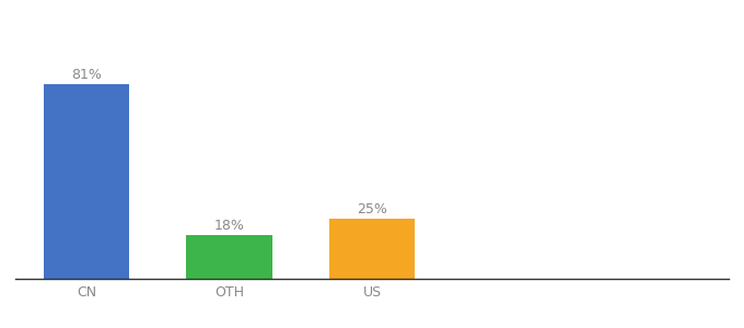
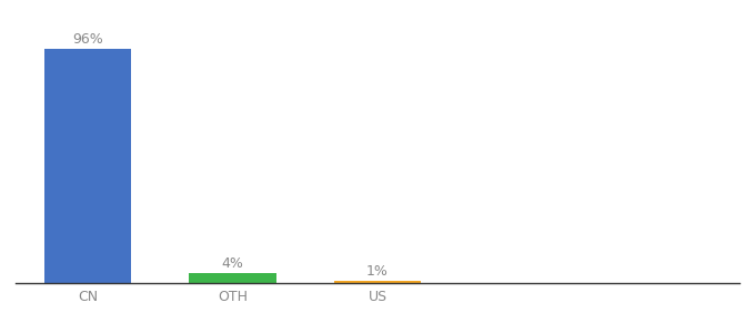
CN: 81% -> 96%
OTH: 18% -> 4%
US: 25% -> 1%
